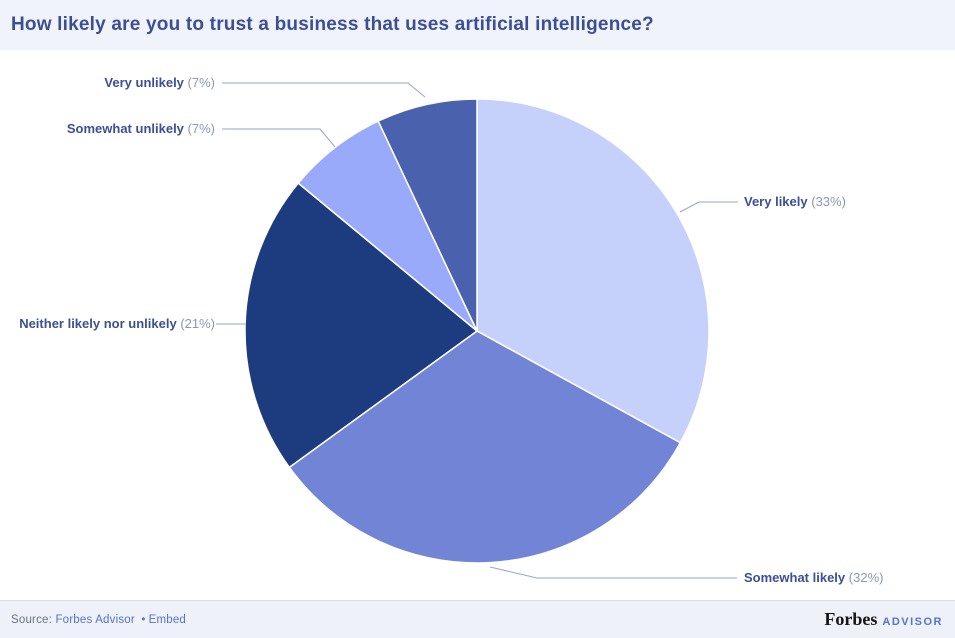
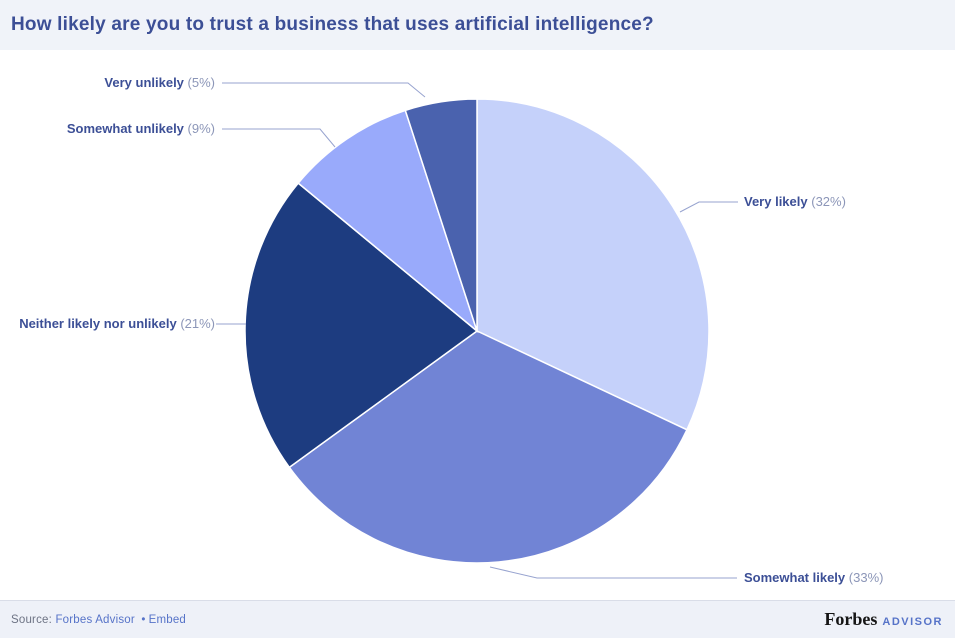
Very likely: 33% -> 32%
Somewhat likely: 32% -> 33%
Somewhat unlikely: 7% -> 9%
Very unlikely: 7% -> 5%
